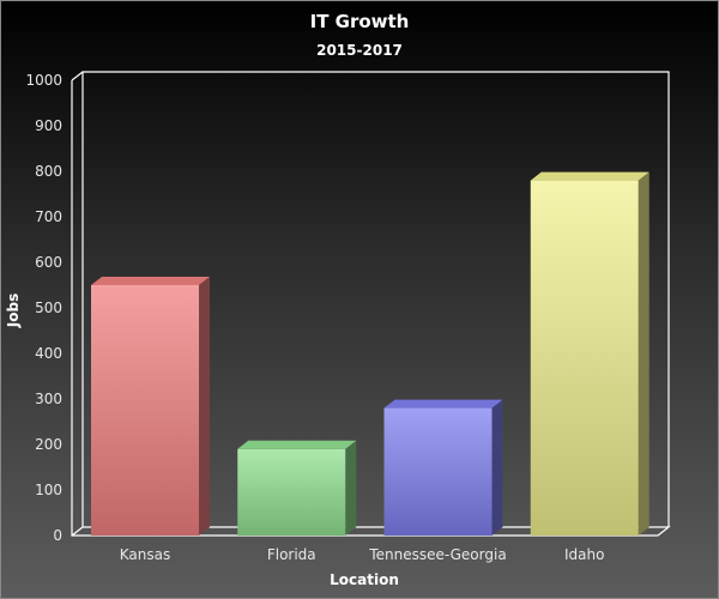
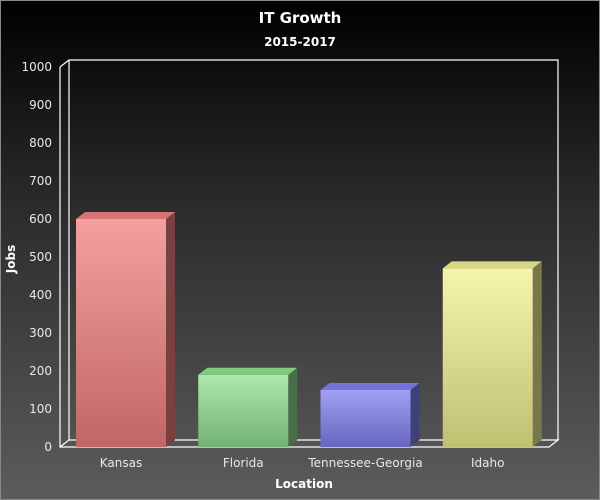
Kansas: 550 -> 600
Tennessee-Georgia: 280 -> 150
Idaho: 780 -> 470
